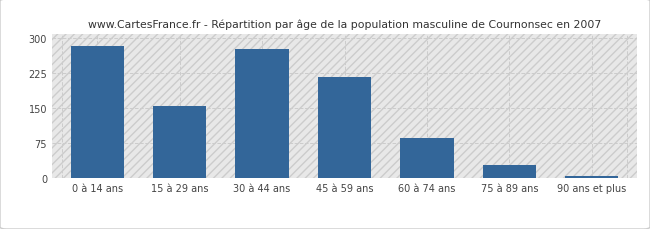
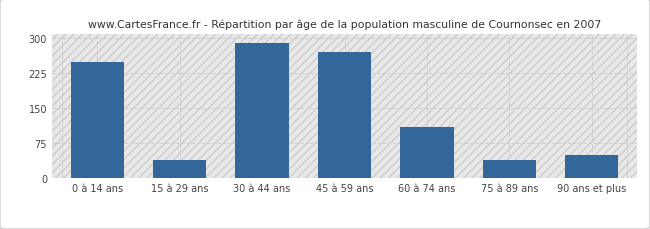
0 à 14 ans: 283 -> 250
15 à 29 ans: 155 -> 40
30 à 44 ans: 277 -> 290
45 à 59 ans: 218 -> 270
60 à 74 ans: 87 -> 110
75 à 89 ans: 28 -> 40
90 ans et plus: 5 -> 50
